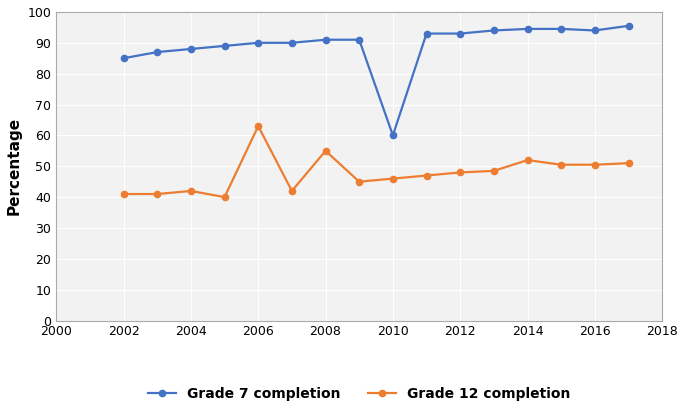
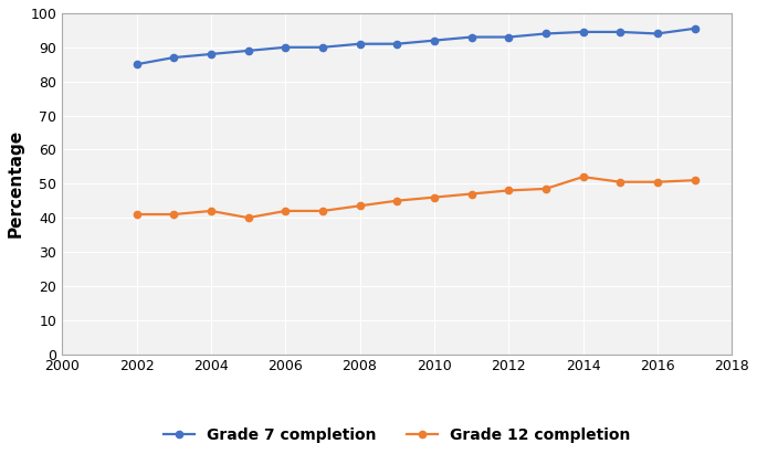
Grade 12 completion/2006: 63.0 -> 42.0
Grade 12 completion/2008: 55.0 -> 43.5
Grade 7 completion/2010: 60.0 -> 92.0
